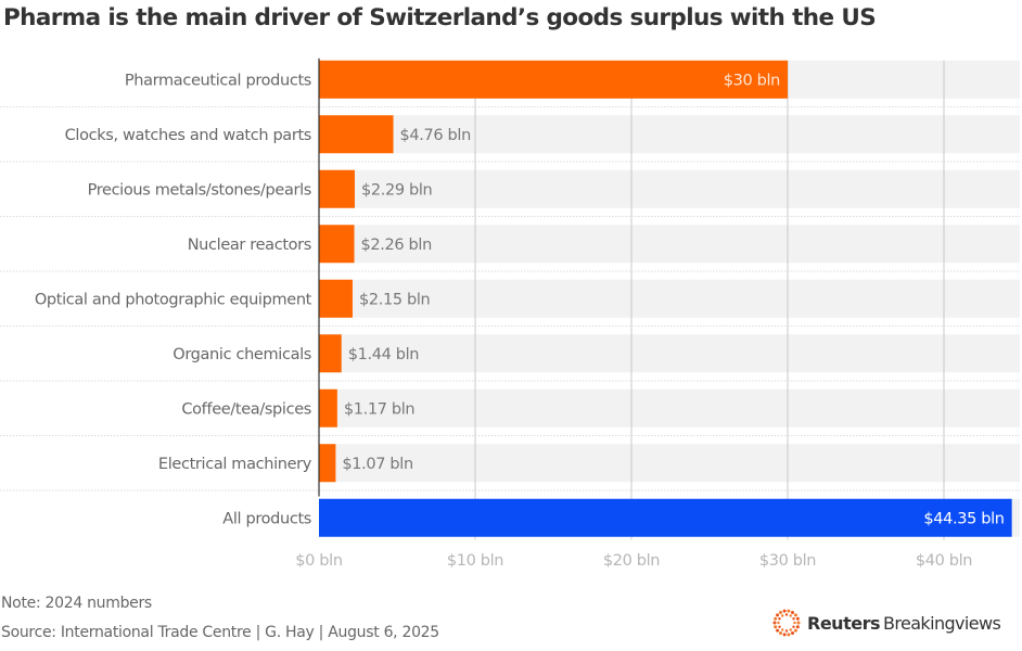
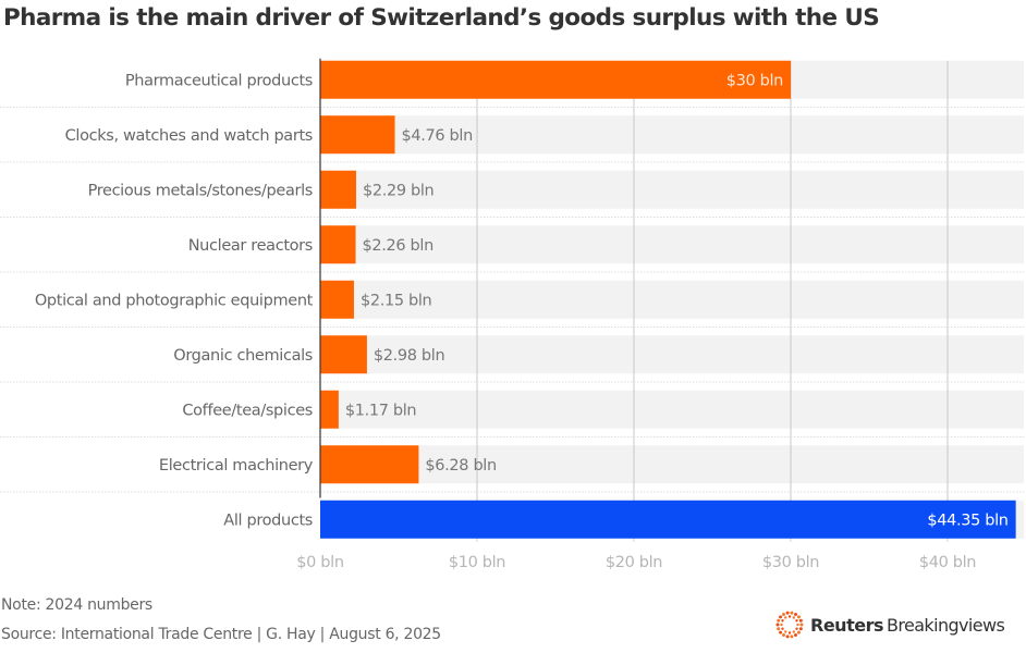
Organic chemicals: $1.44 -> $2.98
Electrical machinery: $1.07 -> $6.28
